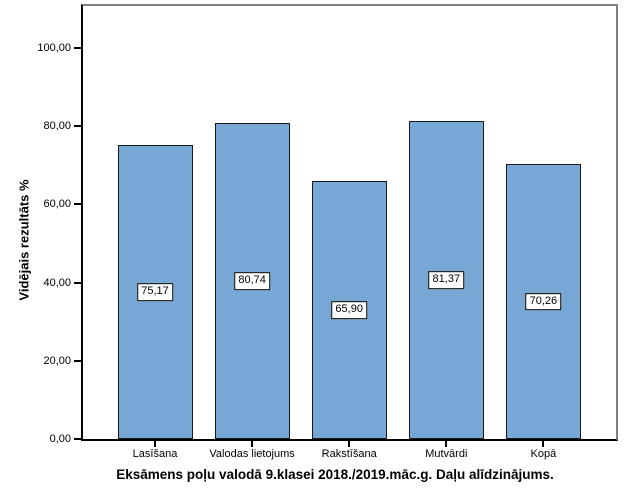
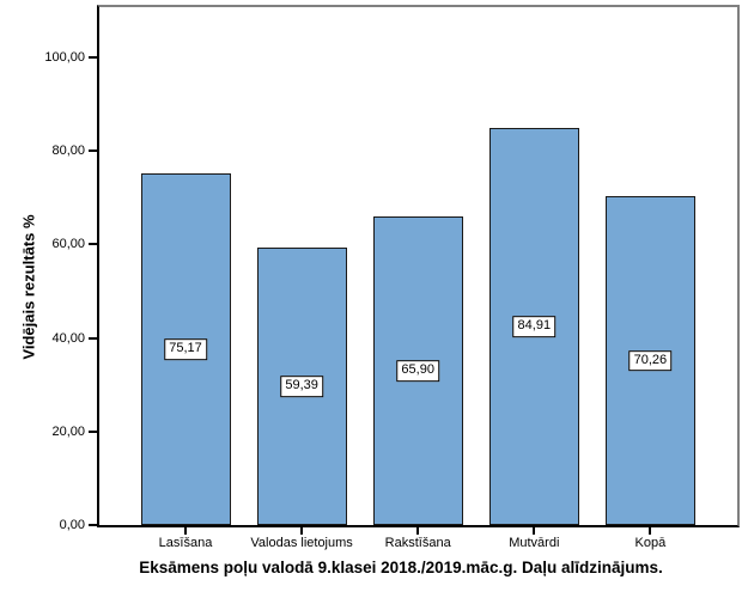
Valodas lietojums: 80,74 -> 59,39
Mutvārdi: 81,37 -> 84,91
